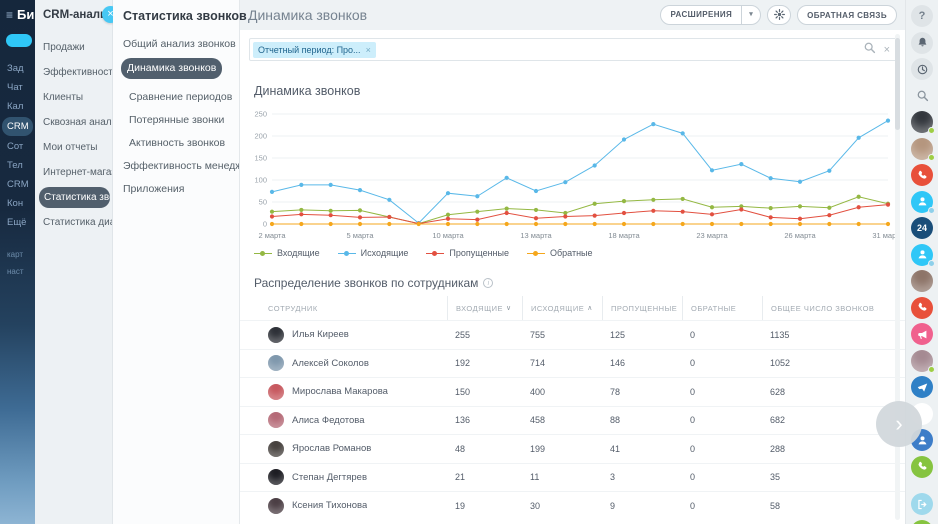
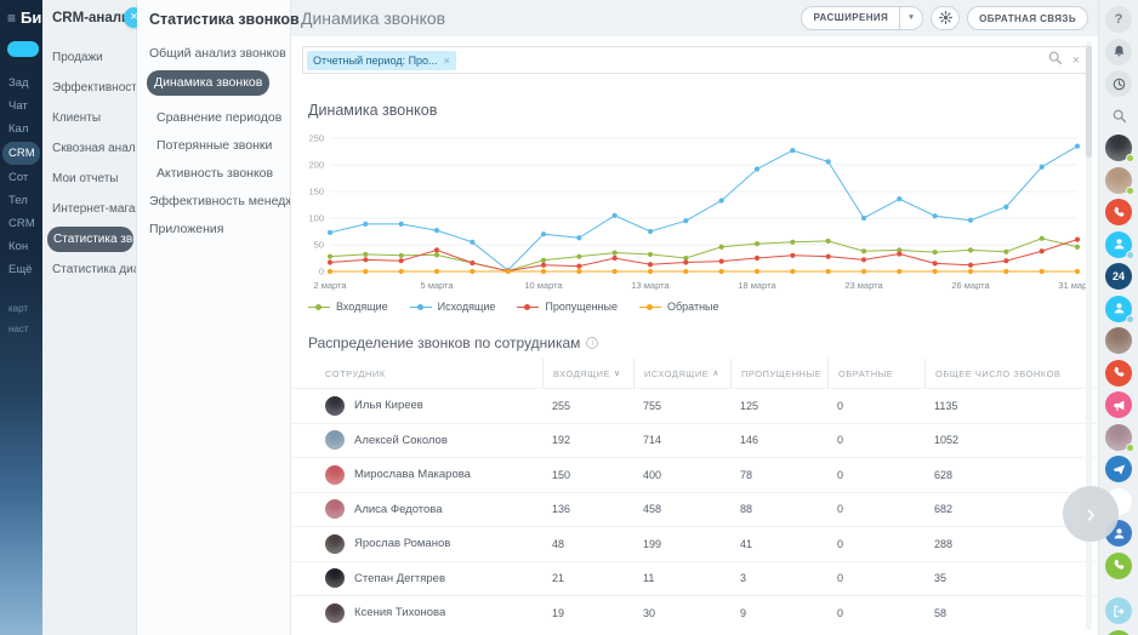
Пропущенные/5 марта: 20 -> 40
Исходящие/23 марта: 120 -> 100
Пропущенные/31 марта: 40 -> 60
